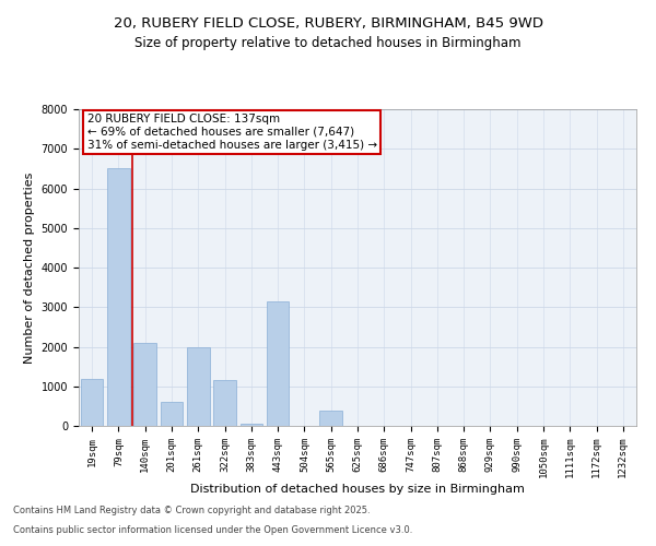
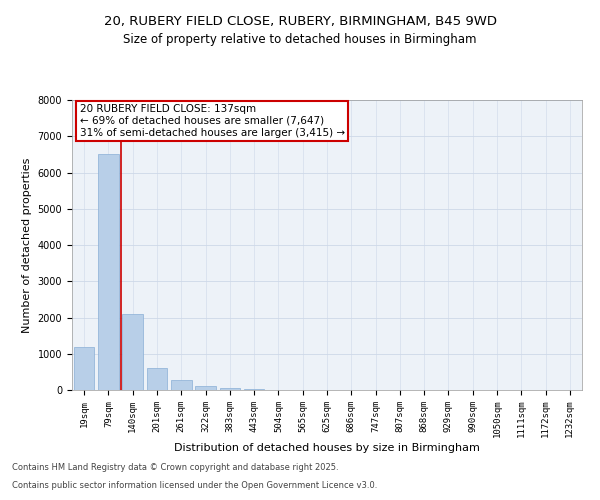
261sqm: 2000 -> 280
322sqm: 1150 -> 120
443sqm: 3150 -> 20
565sqm: 400 -> 0
